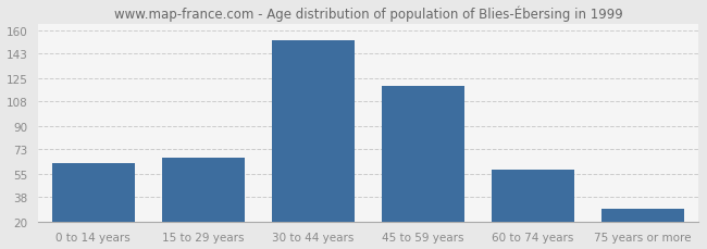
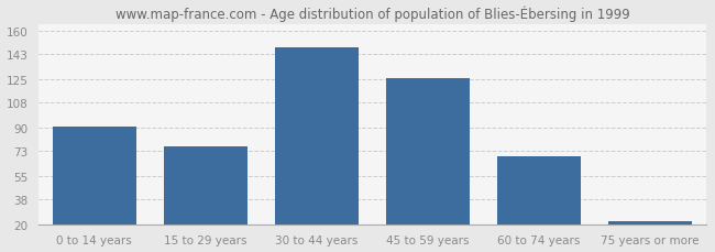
0 to 14 years: 63 -> 91
15 to 29 years: 67 -> 76
30 to 44 years: 153 -> 148
45 to 59 years: 119 -> 126
60 to 74 years: 58 -> 69
75 years or more: 29 -> 22
